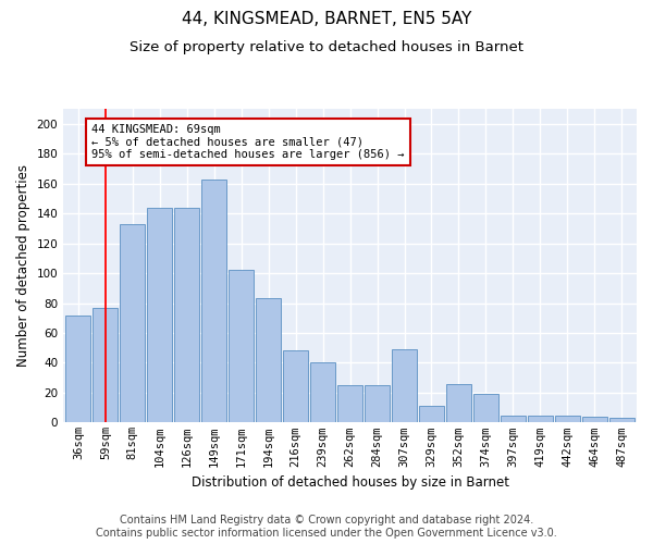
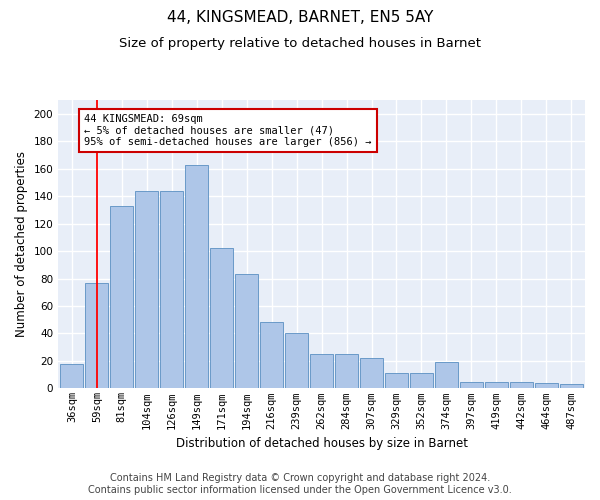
36sqm: 72 -> 18
307sqm: 49 -> 22
352sqm: 26 -> 11
